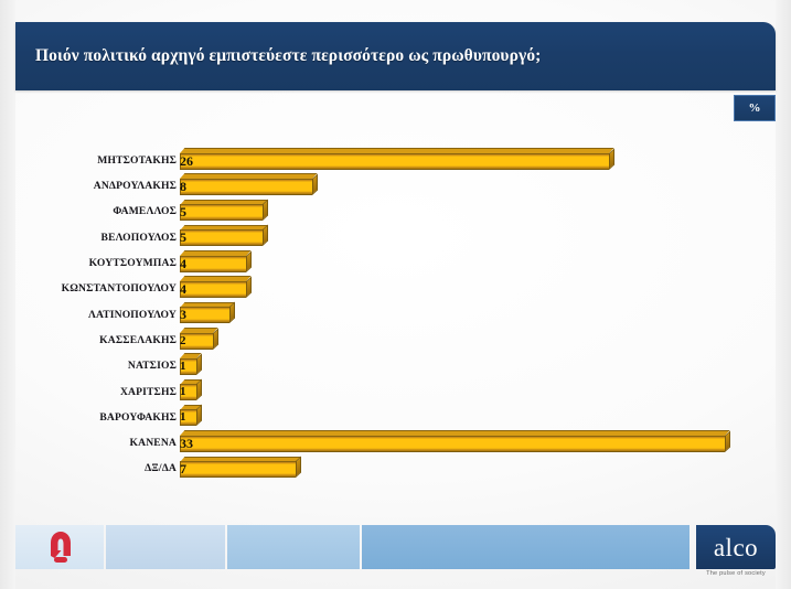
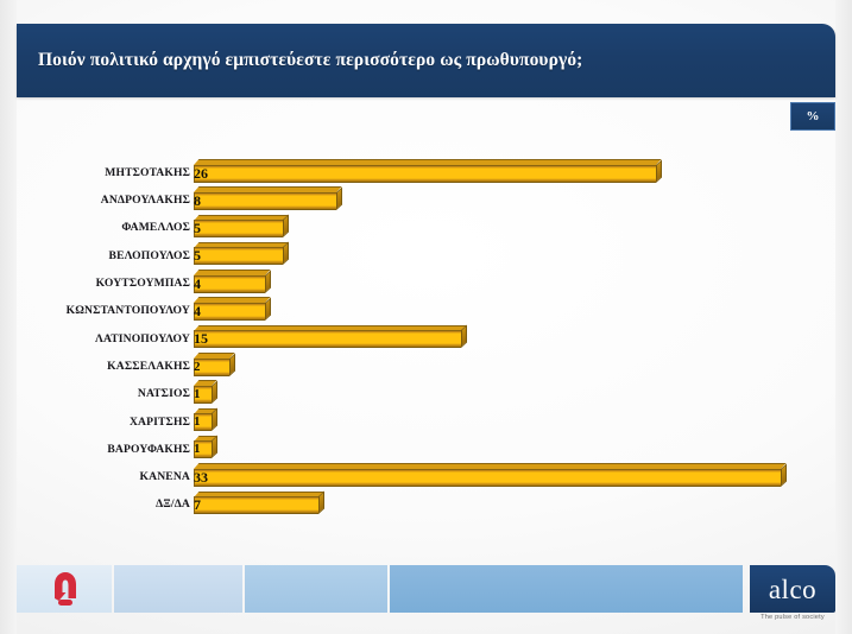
ΛΑΤΙΝΟΠΟΥΛΟΥ: 3 -> 15
